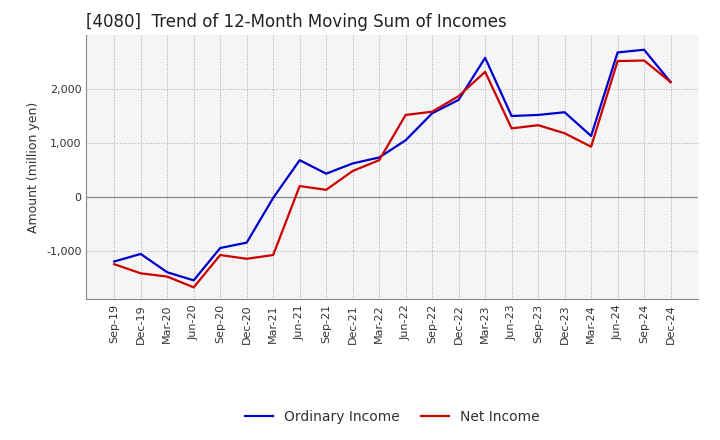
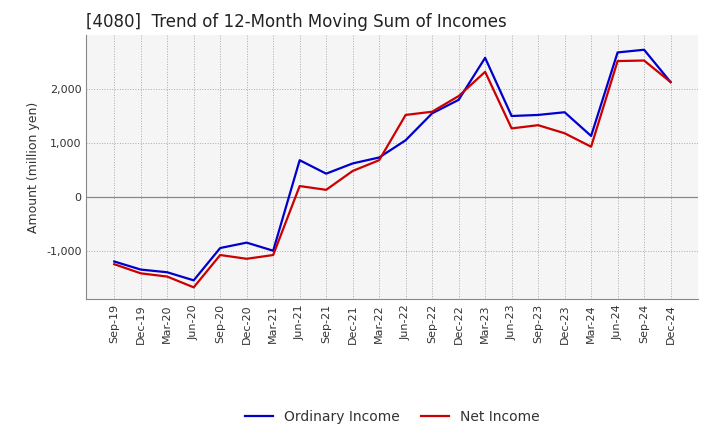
Ordinary Income/Dec-19: -1,060 -> -1,350
Ordinary Income/Mar-21: -20 -> -1,000
